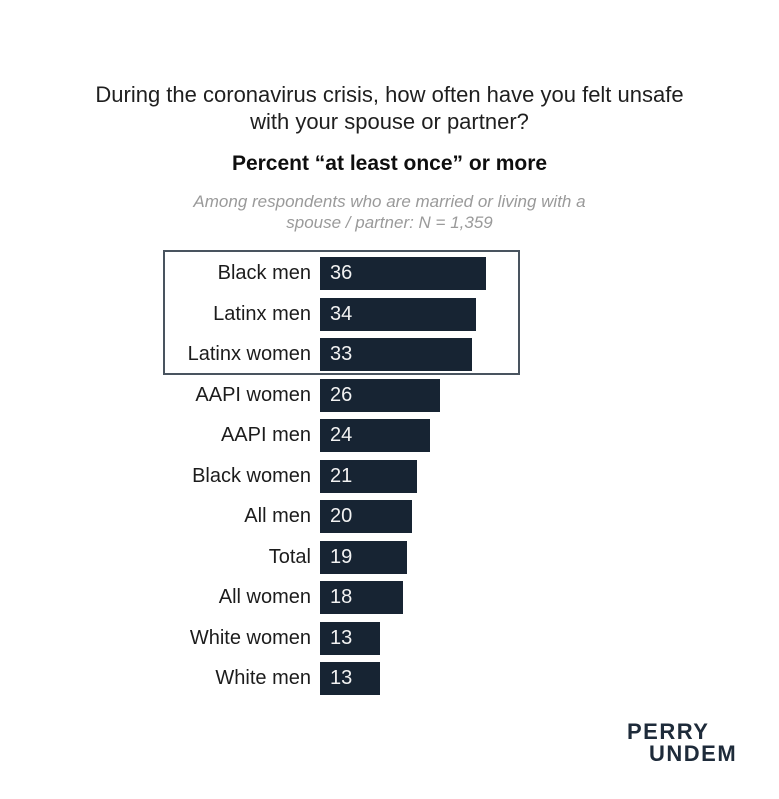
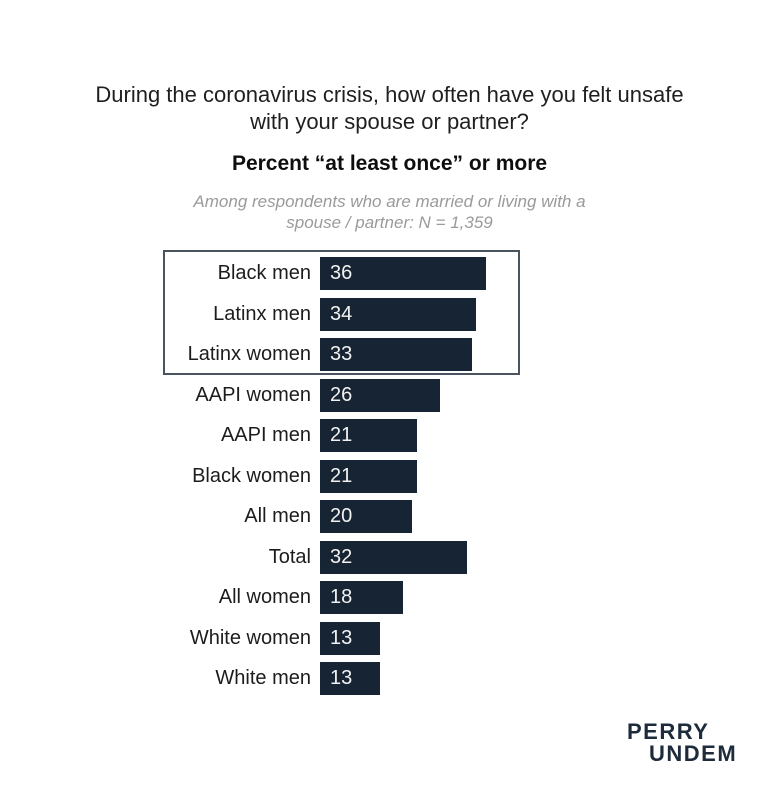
AAPI men: 24 -> 21
Total: 19 -> 32
